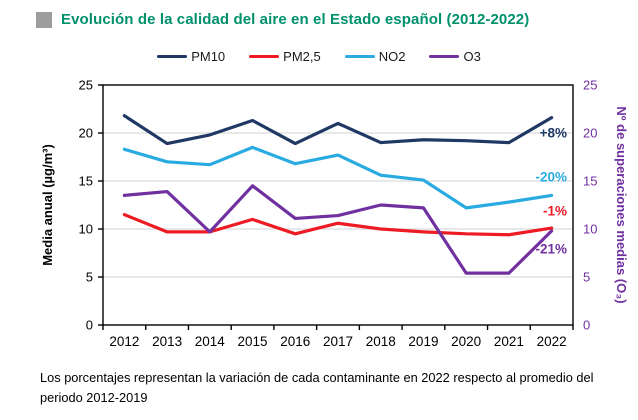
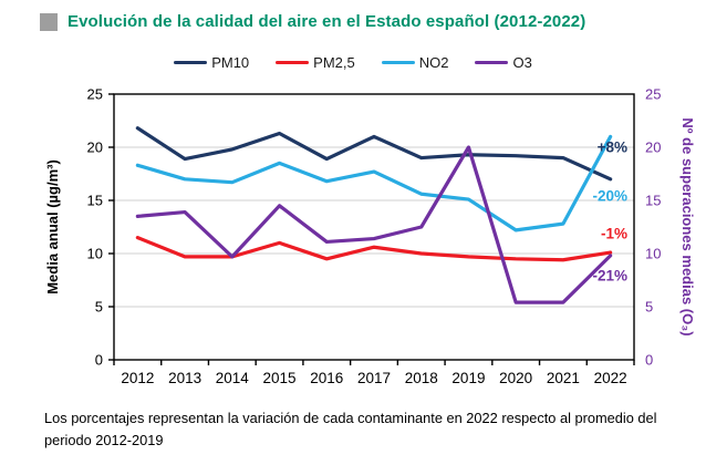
O3/2019: 12 -> 20
PM10/2022: 22 -> 17
NO2/2022: 14 -> 21
